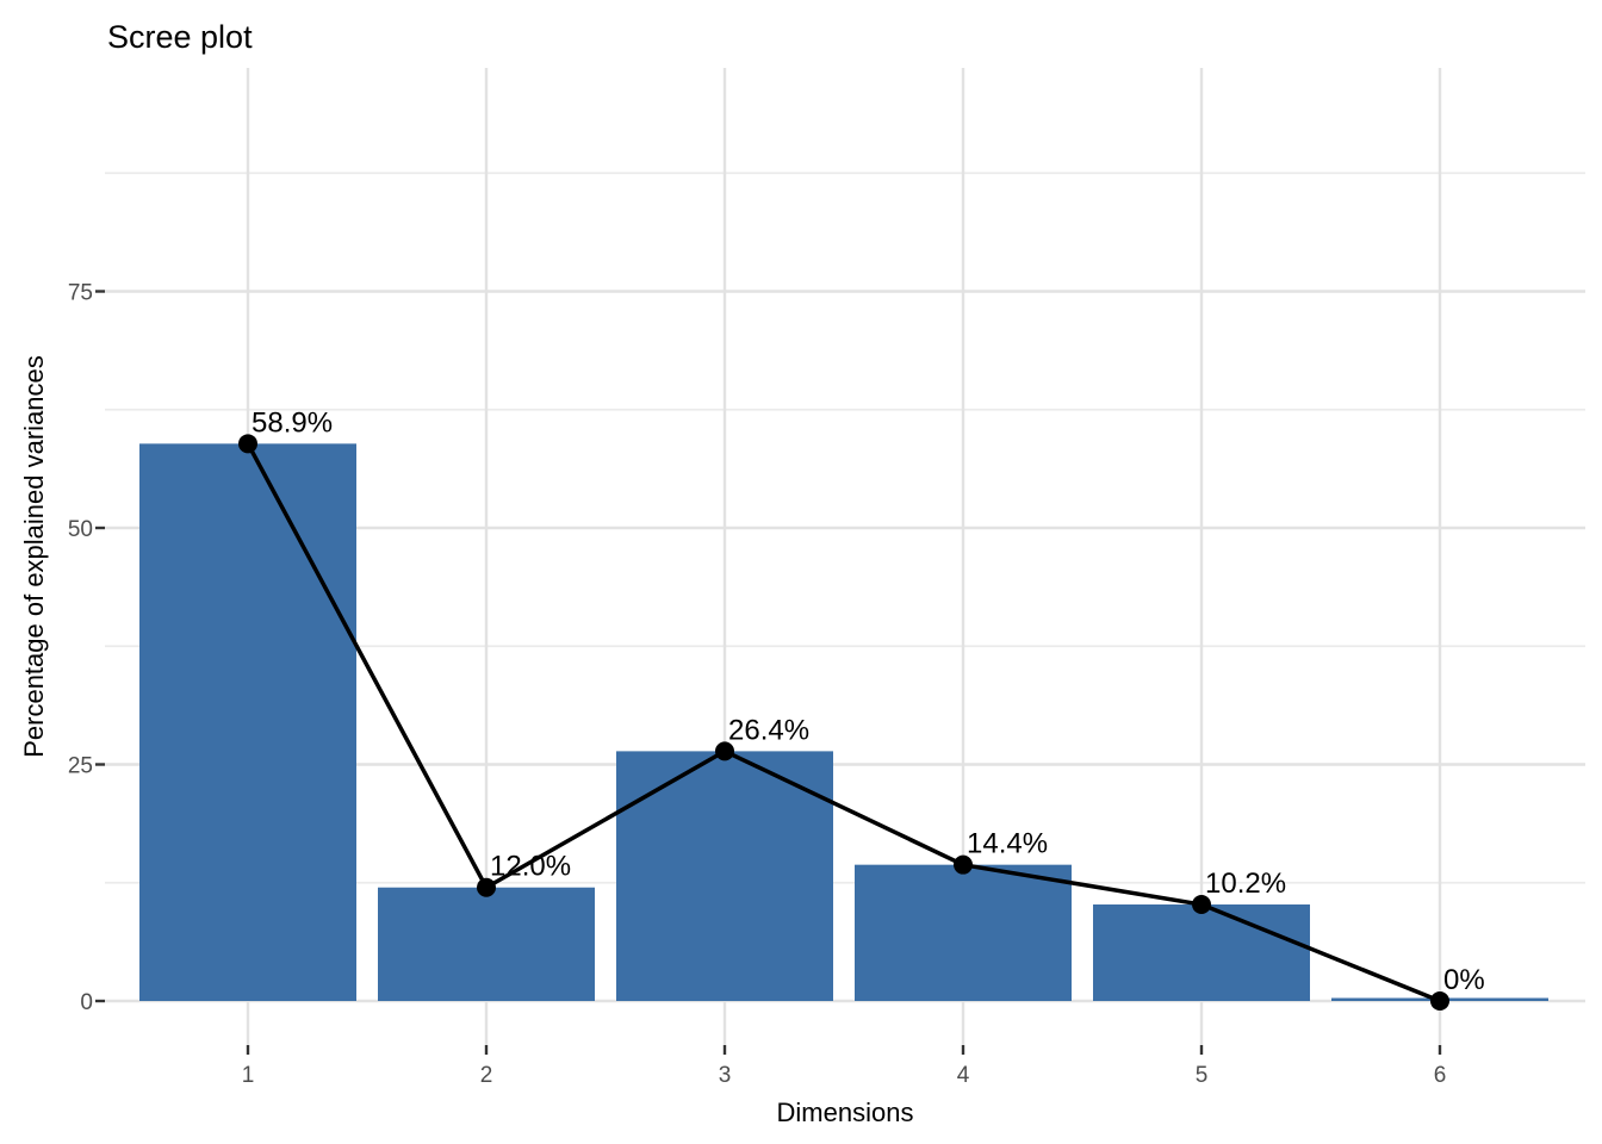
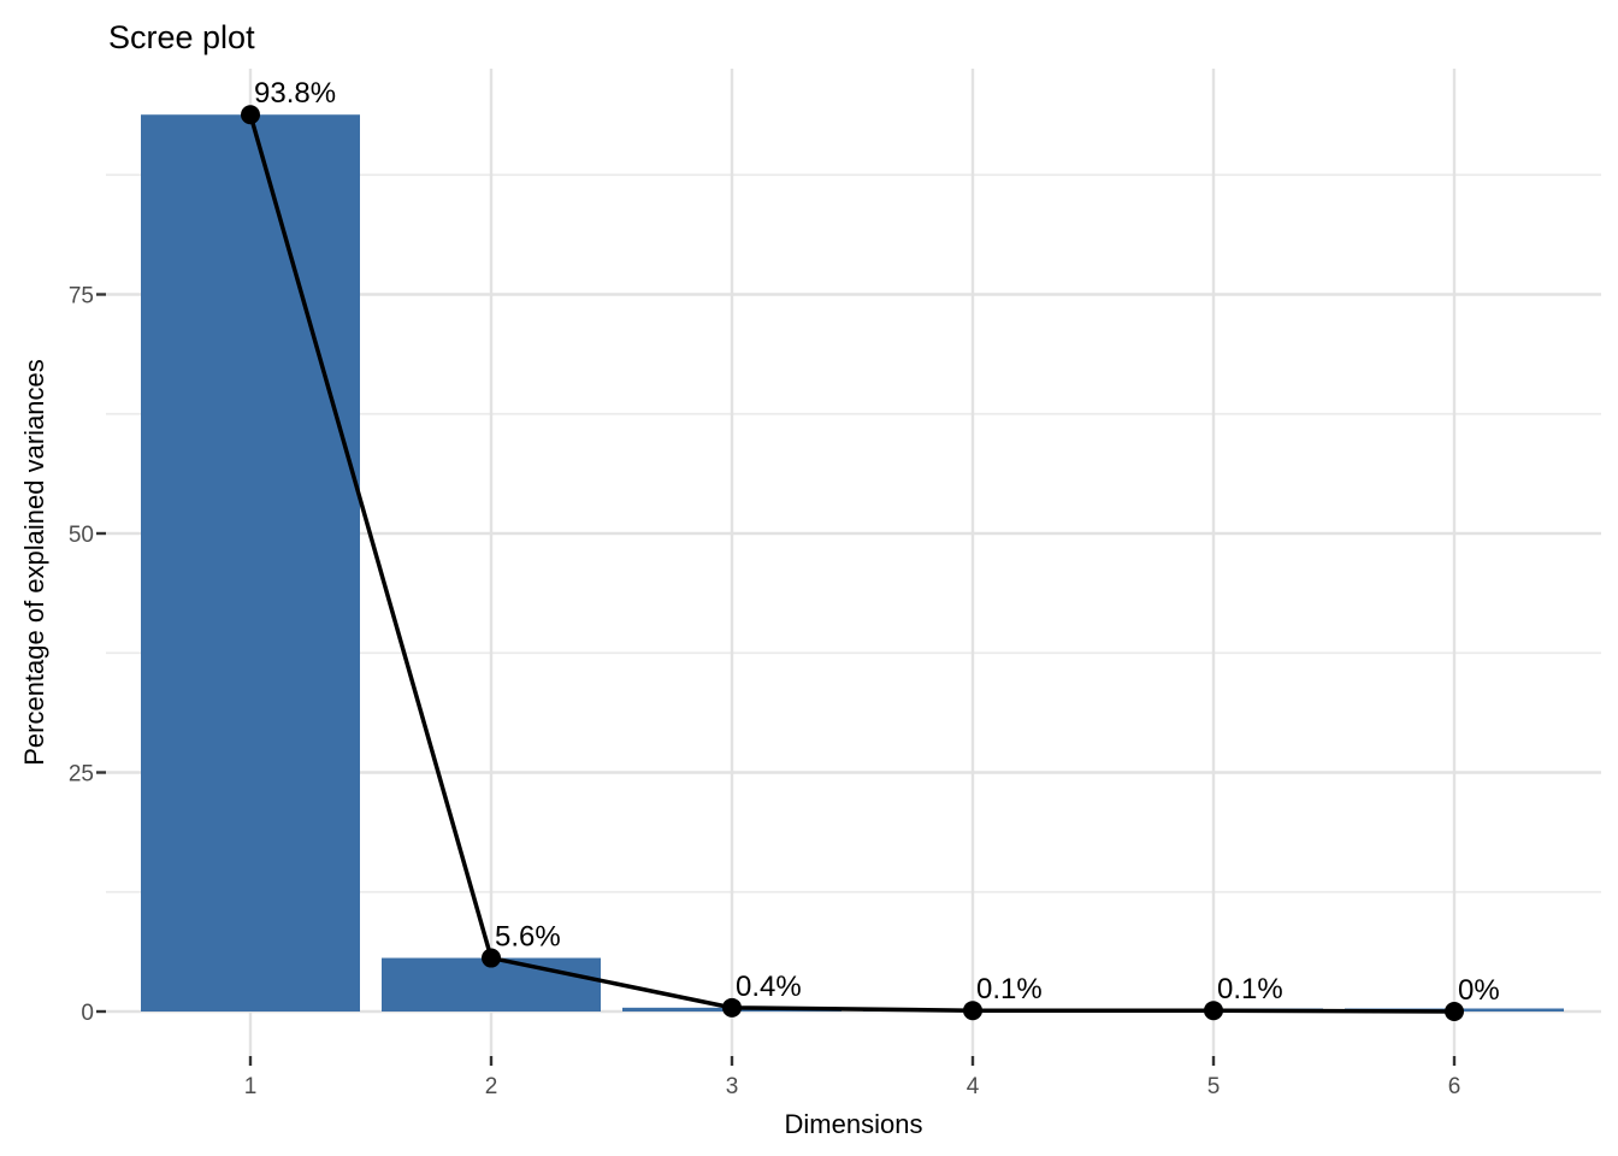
1: 58.9% -> 93.8%
2: 12.0% -> 5.6%
3: 26.4% -> 0.4%
4: 14.4% -> 0.1%
5: 10.2% -> 0.1%
